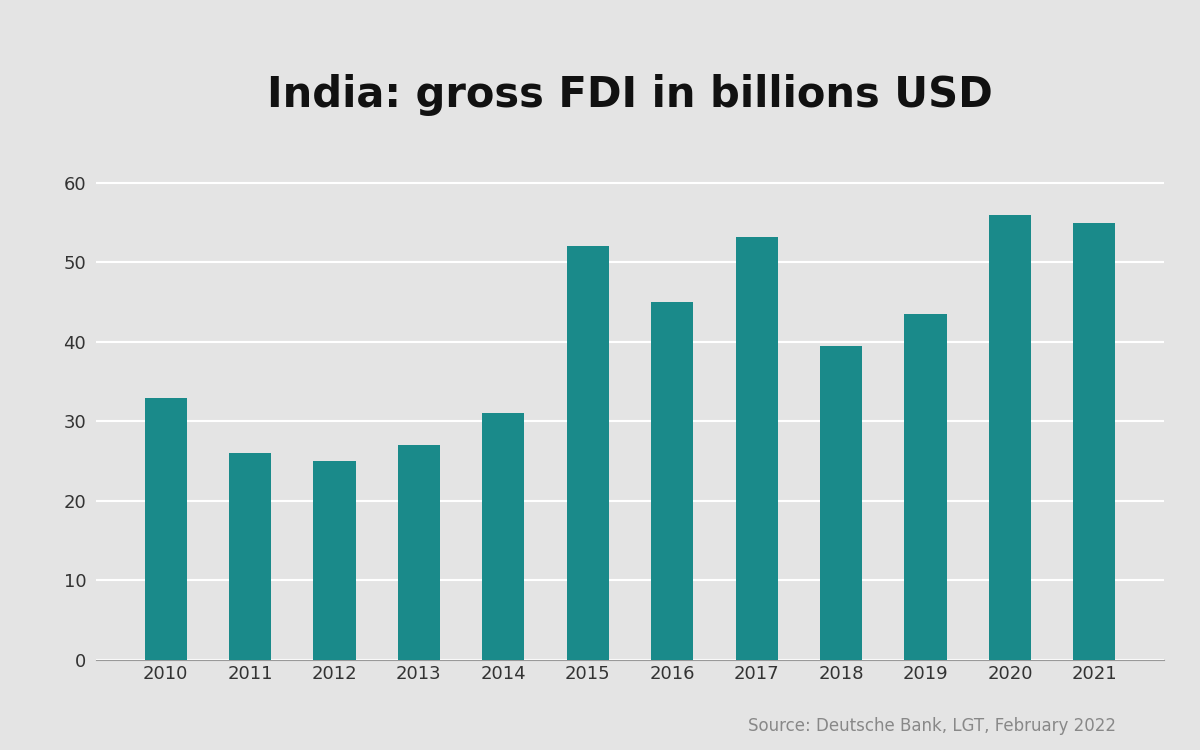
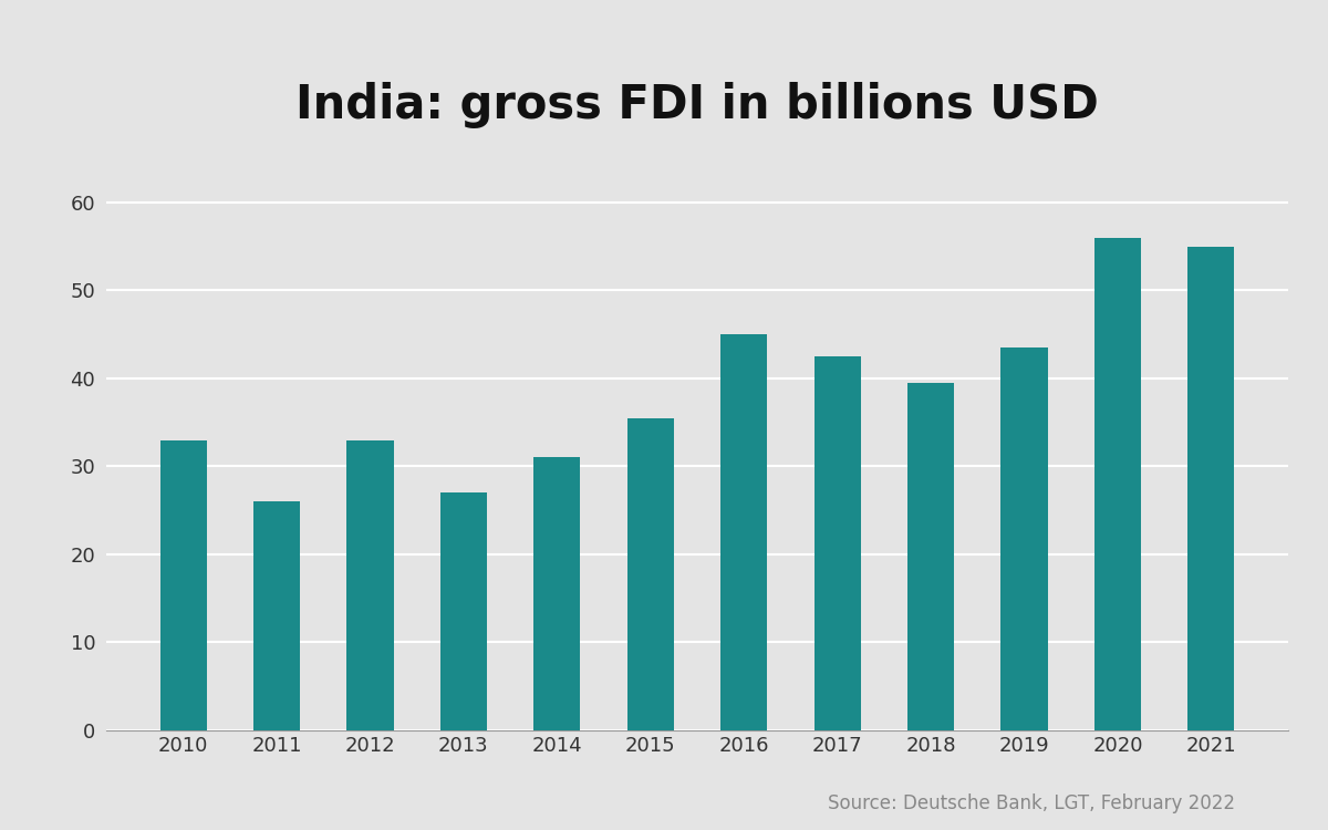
2012: 25.0 -> 33.0
2015: 52.0 -> 35.5
2017: 53.2 -> 42.5
